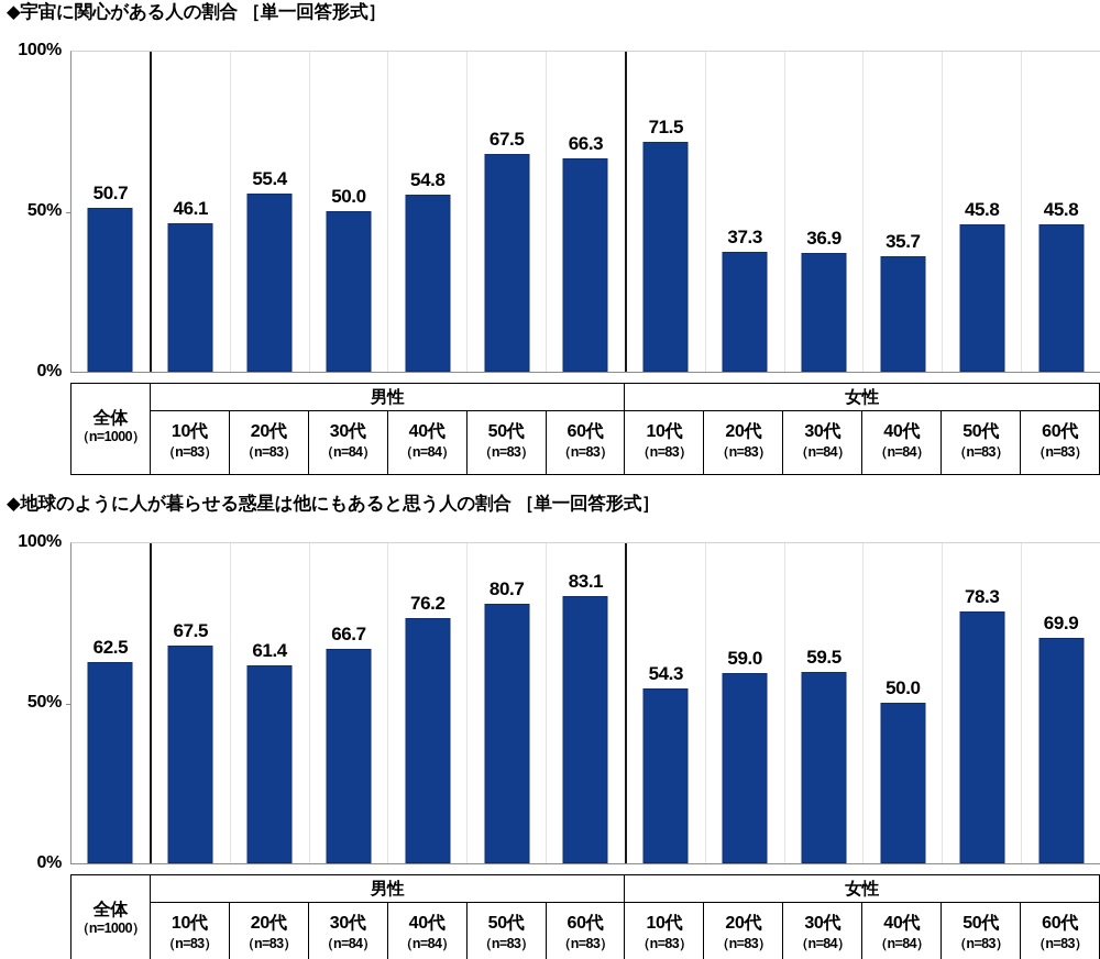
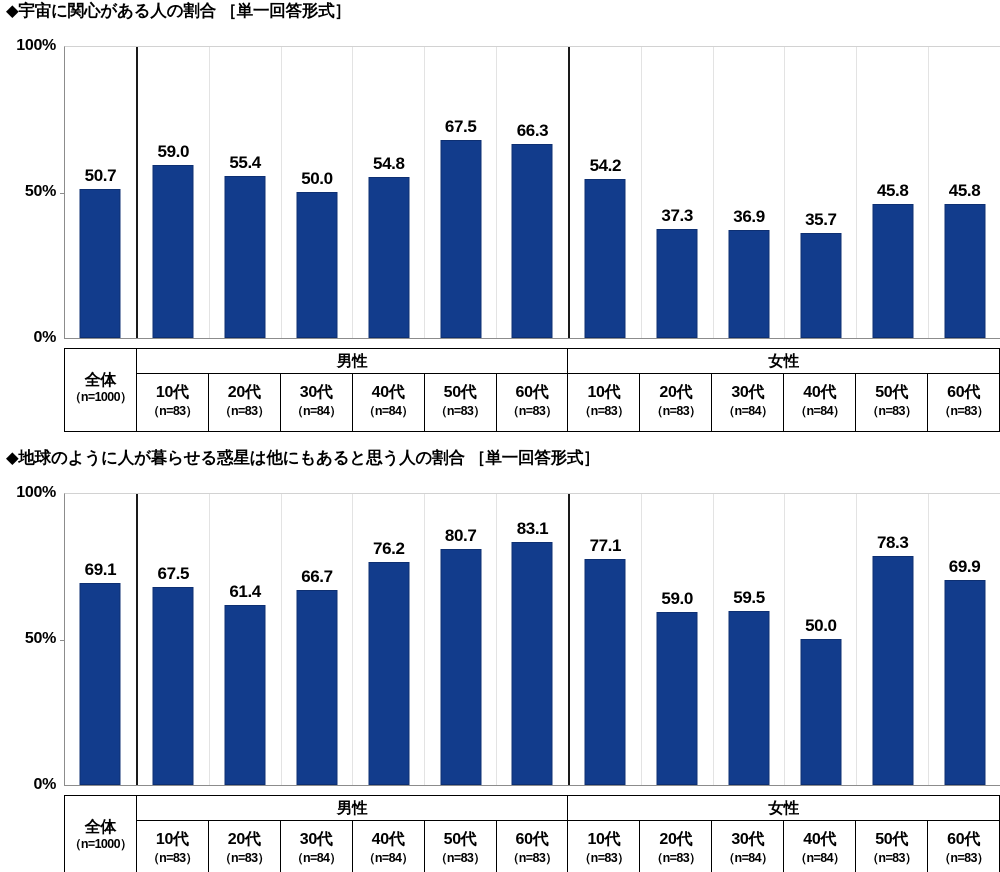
◆宇宙に関心がある人の割合 ［単一回答形式］/男性10代: 46.1 -> 59.0
◆宇宙に関心がある人の割合 ［単一回答形式］/女性10代: 71.5 -> 54.2
◆地球のように人が暮らせる惑星は他にもあると思う人の割合 ［単一回答形式］/全体: 62.5 -> 69.1
◆地球のように人が暮らせる惑星は他にもあると思う人の割合 ［単一回答形式］/女性10代: 54.3 -> 77.1
